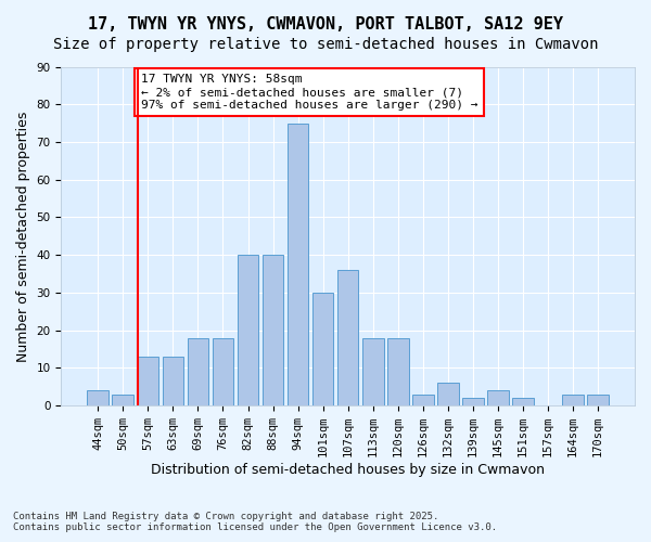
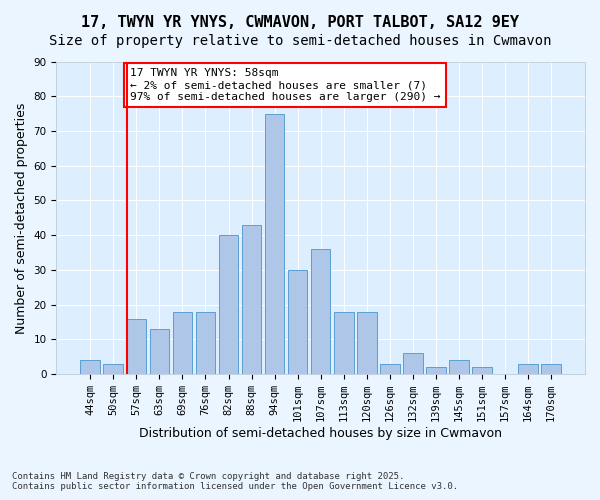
57sqm: 13 -> 16
88sqm: 40 -> 43
